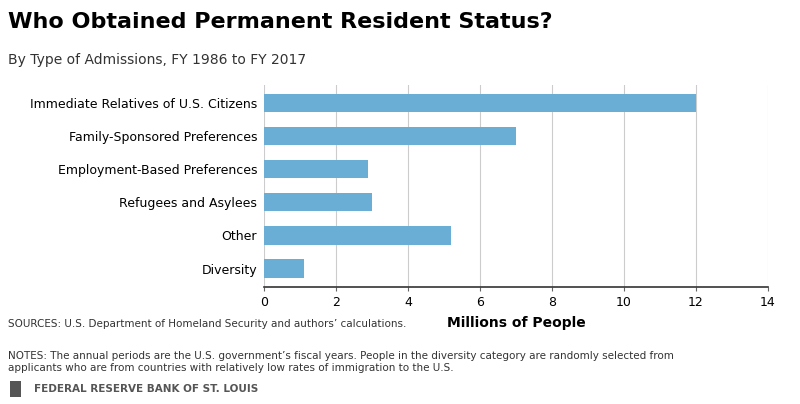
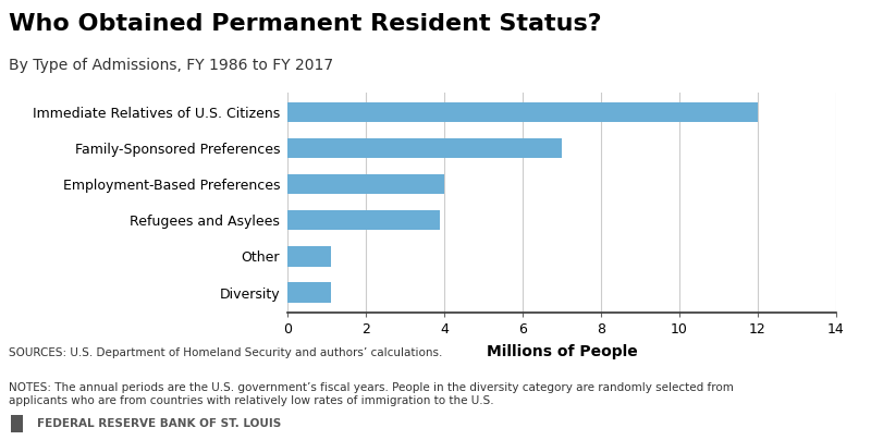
Employment-Based Preferences: 2.9 -> 4.0
Refugees and Asylees: 3.0 -> 3.9
Other: 5.2 -> 1.1
